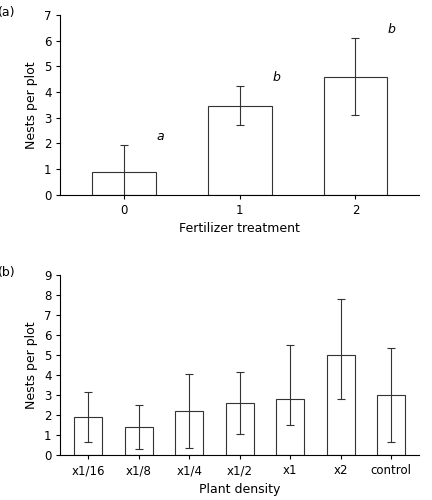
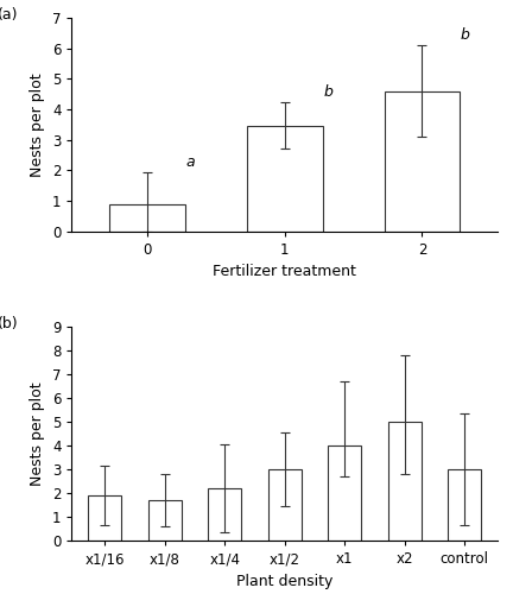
x1/8: 1.4 -> 1.7
x1/2: 2.6 -> 3.0
x1: 2.8 -> 4.0
